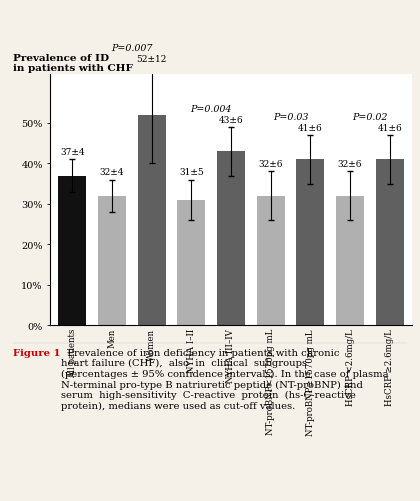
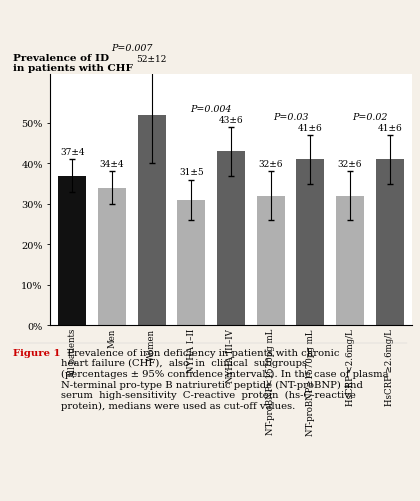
Men: 32 -> 34
